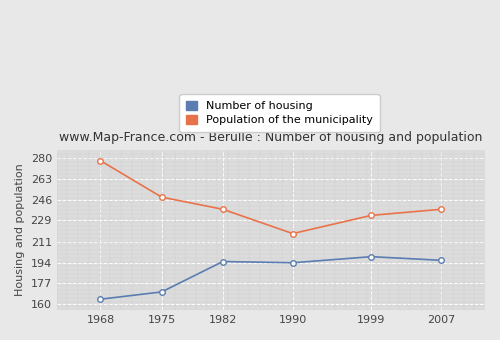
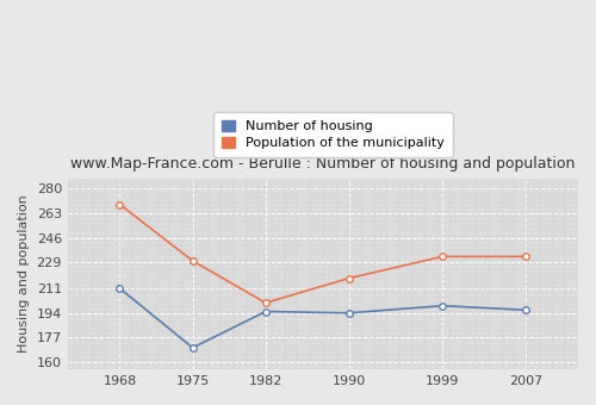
Number of housing/1968: 164 -> 211
Population of the municipality/1968: 278 -> 269
Population of the municipality/1975: 248 -> 230
Population of the municipality/1982: 238 -> 201
Population of the municipality/2007: 238 -> 233
